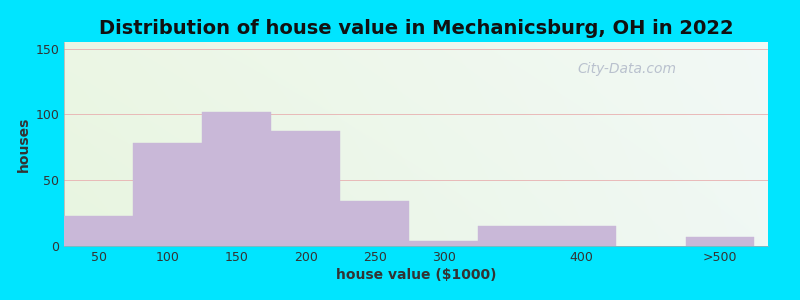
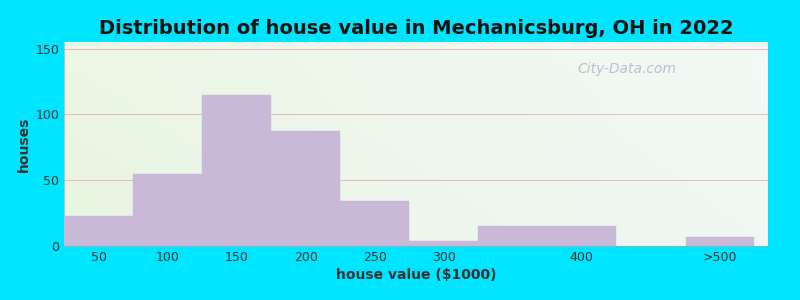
100: 78 -> 55
150: 102 -> 115
